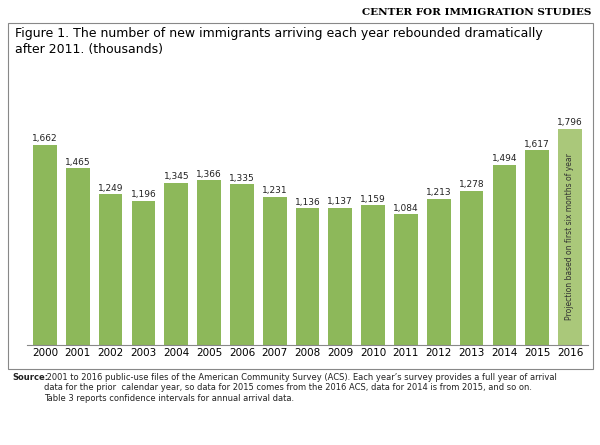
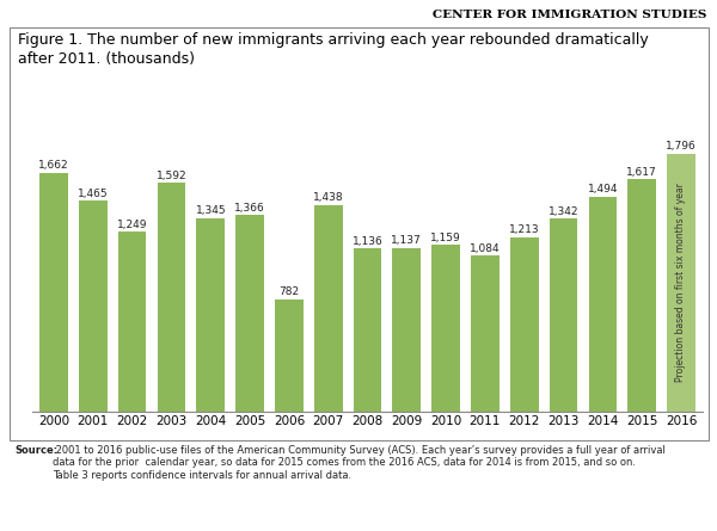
2003: 1,196 -> 1,592
2006: 1,335 -> 782
2007: 1,231 -> 1,438
2013: 1,278 -> 1,342
